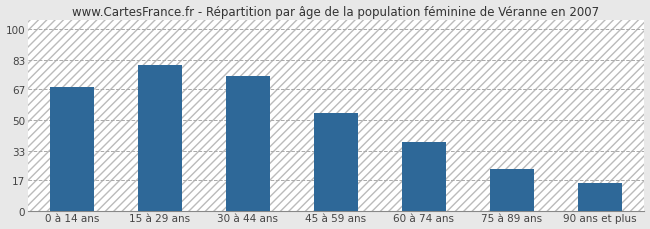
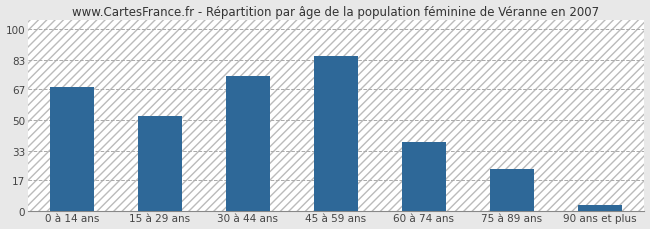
15 à 29 ans: 80 -> 52
45 à 59 ans: 54 -> 85
90 ans et plus: 15 -> 3
